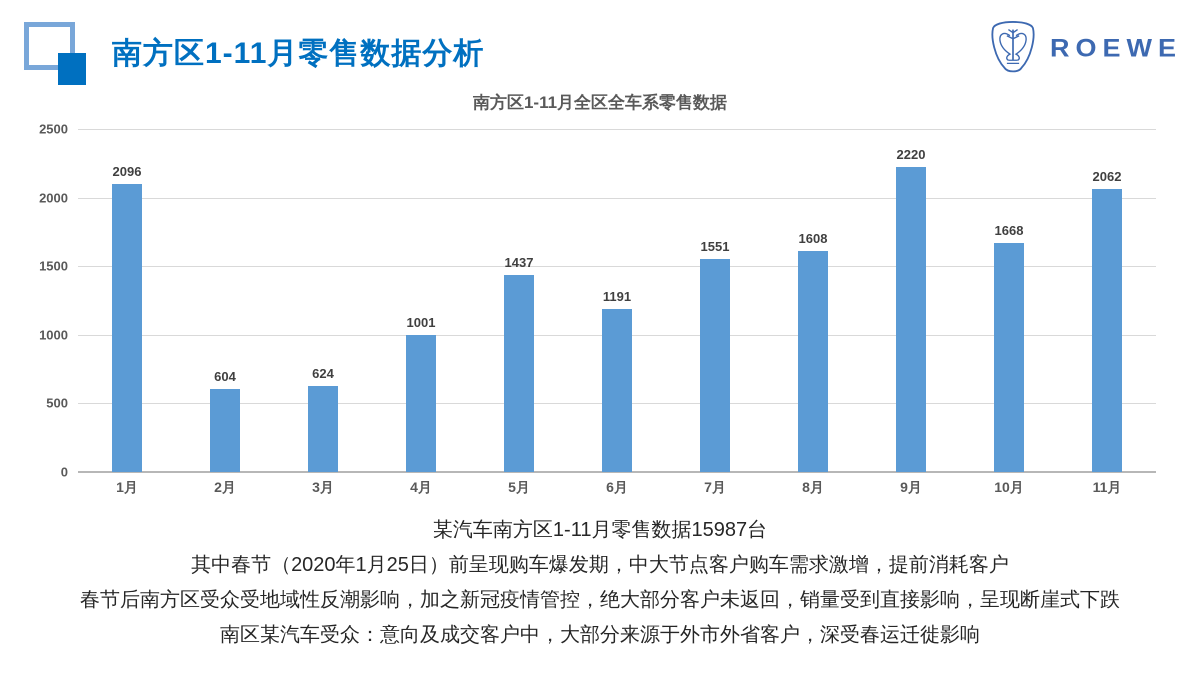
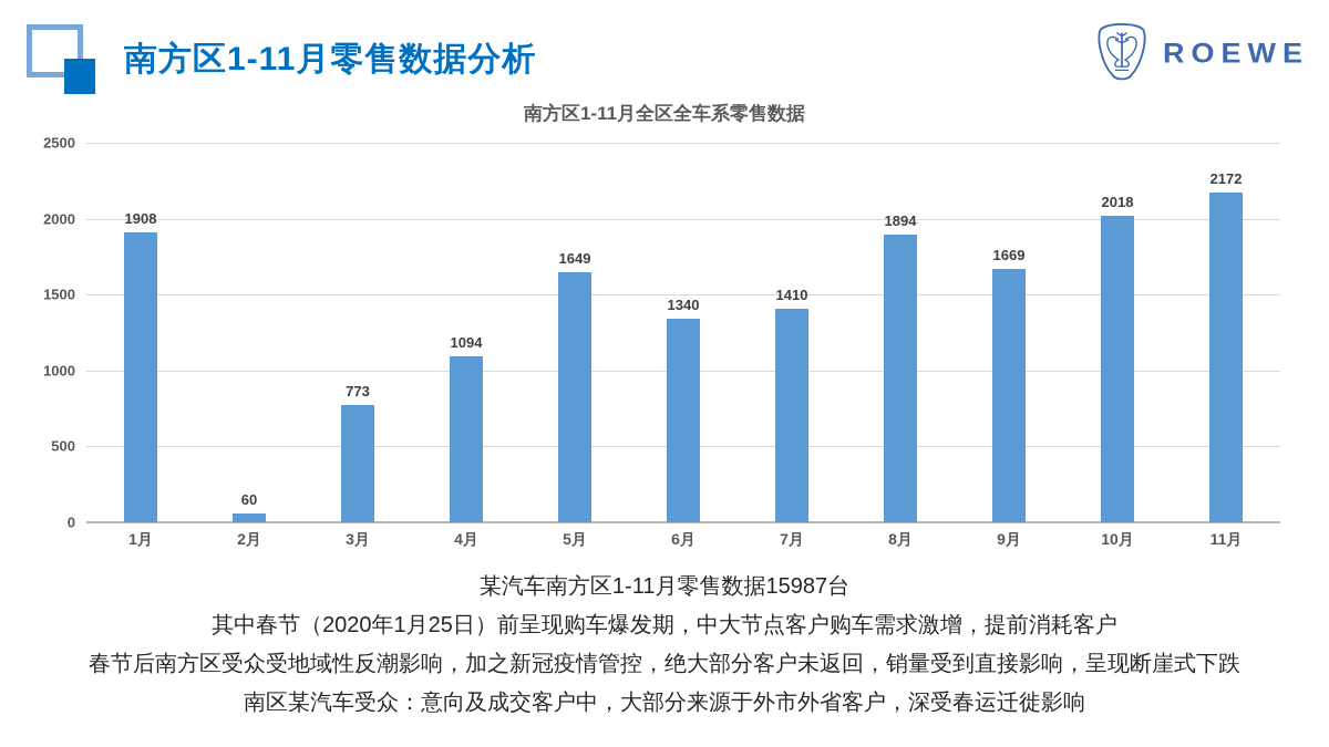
1月: 2096 -> 1908
2月: 604 -> 60
3月: 624 -> 773
4月: 1001 -> 1094
5月: 1437 -> 1649
6月: 1191 -> 1340
7月: 1551 -> 1410
8月: 1608 -> 1894
9月: 2220 -> 1669
10月: 1668 -> 2018
11月: 2062 -> 2172
